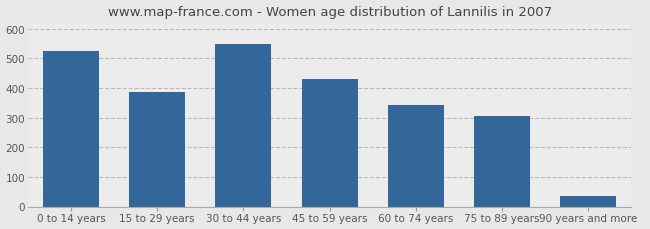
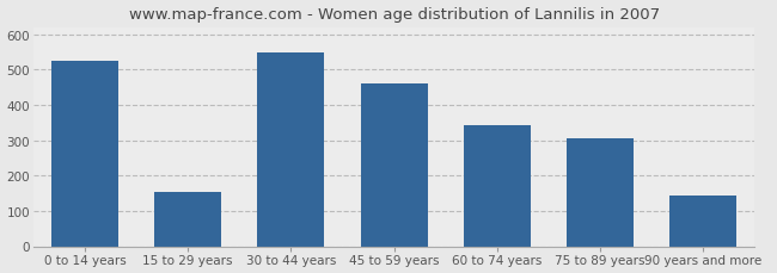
15 to 29 years: 385 -> 155
45 to 59 years: 430 -> 460
90 years and more: 35 -> 145
